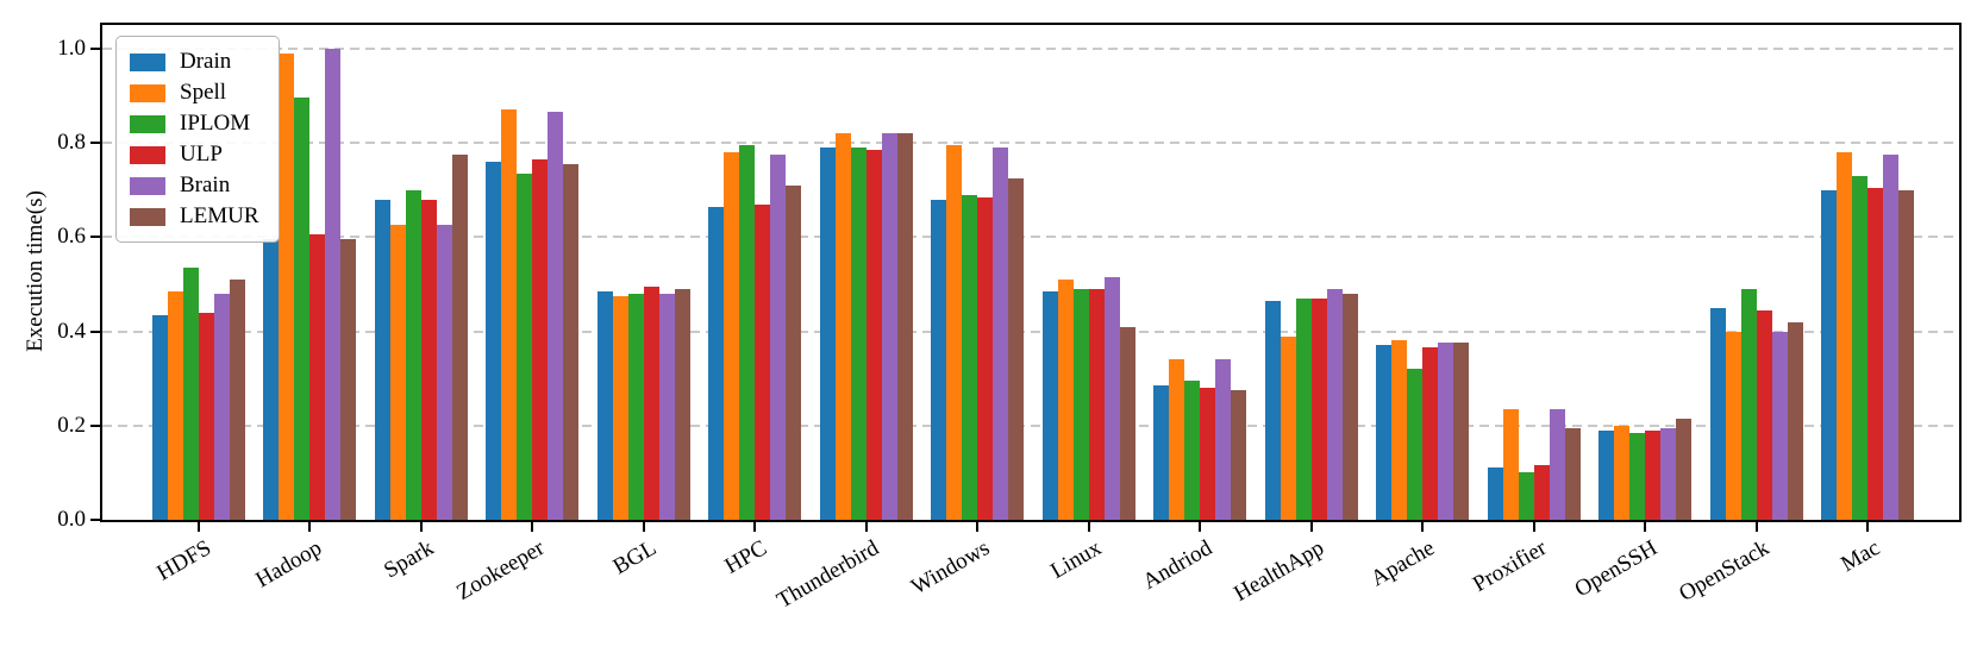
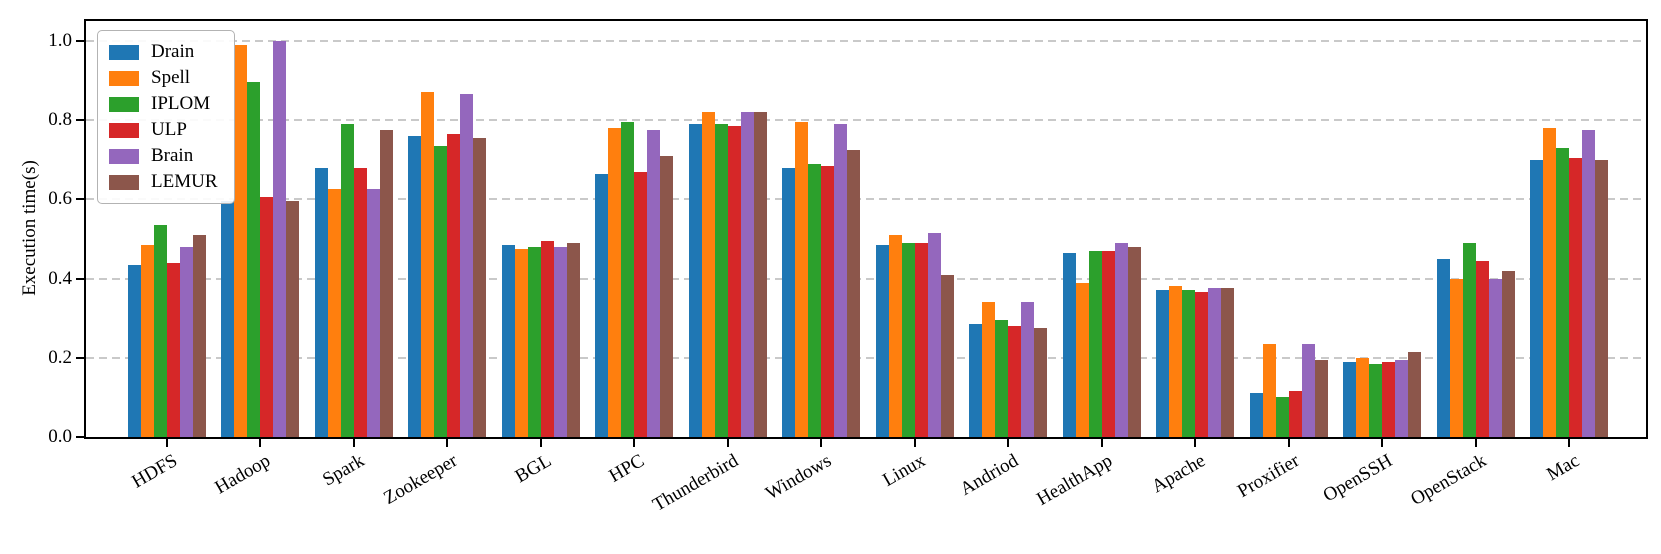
IPLOM/Spark: 0.70 -> 0.79
IPLOM/Apache: 0.32 -> 0.37
